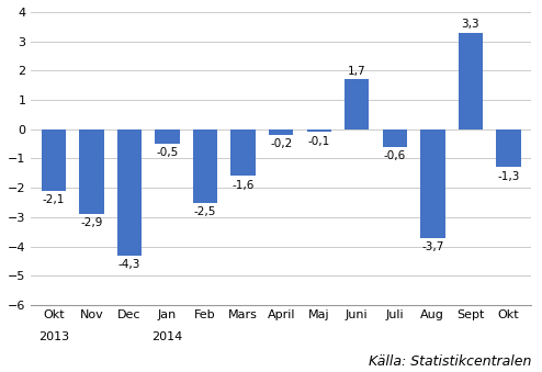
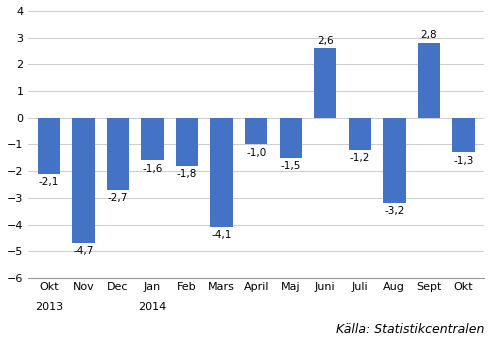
Nov: -2,9 -> -4,7
Dec: -4,3 -> -2,7
Jan: -0,5 -> -1,6
Feb: -2,5 -> -1,8
Mars: -1,6 -> -4,1
April: -0,2 -> -1,0
Maj: -0,1 -> -1,5
Juni: 1,7 -> 2,6
Juli: -0,6 -> -1,2
Aug: -3,7 -> -3,2
Sept: 3,3 -> 2,8
